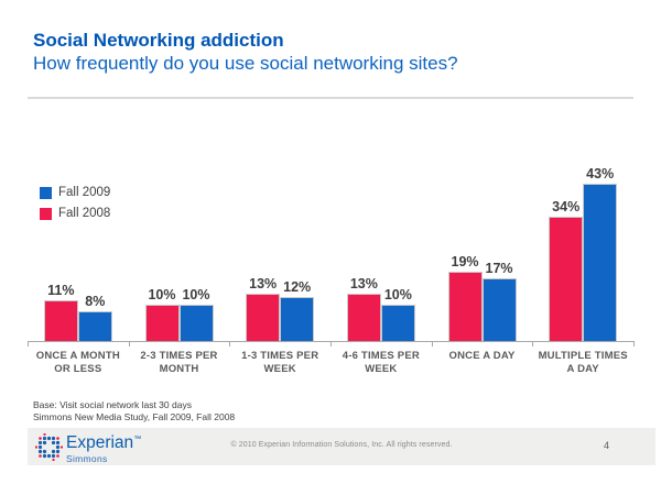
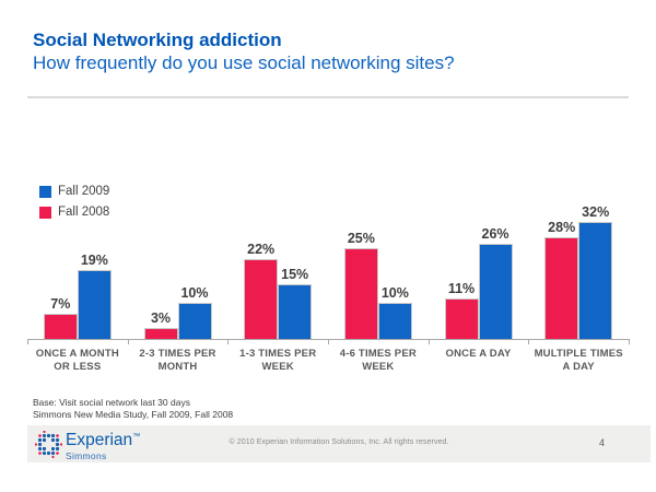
Fall 2008/ONCE A MONTH OR LESS: 11% -> 7%
Fall 2009/ONCE A MONTH OR LESS: 8% -> 19%
Fall 2008/2-3 TIMES PER MONTH: 10% -> 3%
Fall 2008/1-3 TIMES PER WEEK: 13% -> 22%
Fall 2009/1-3 TIMES PER WEEK: 12% -> 15%
Fall 2008/4-6 TIMES PER WEEK: 13% -> 25%
Fall 2008/ONCE A DAY: 19% -> 11%
Fall 2009/ONCE A DAY: 17% -> 26%
Fall 2008/MULTIPLE TIMES A DAY: 34% -> 28%
Fall 2009/MULTIPLE TIMES A DAY: 43% -> 32%
